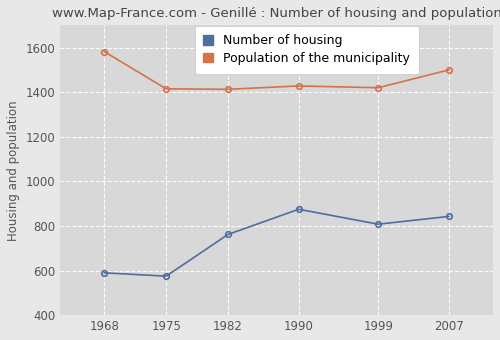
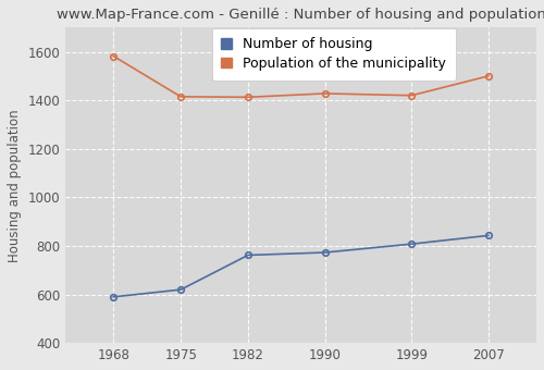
Number of housing/1975: 575 -> 620
Number of housing/1990: 875 -> 773
